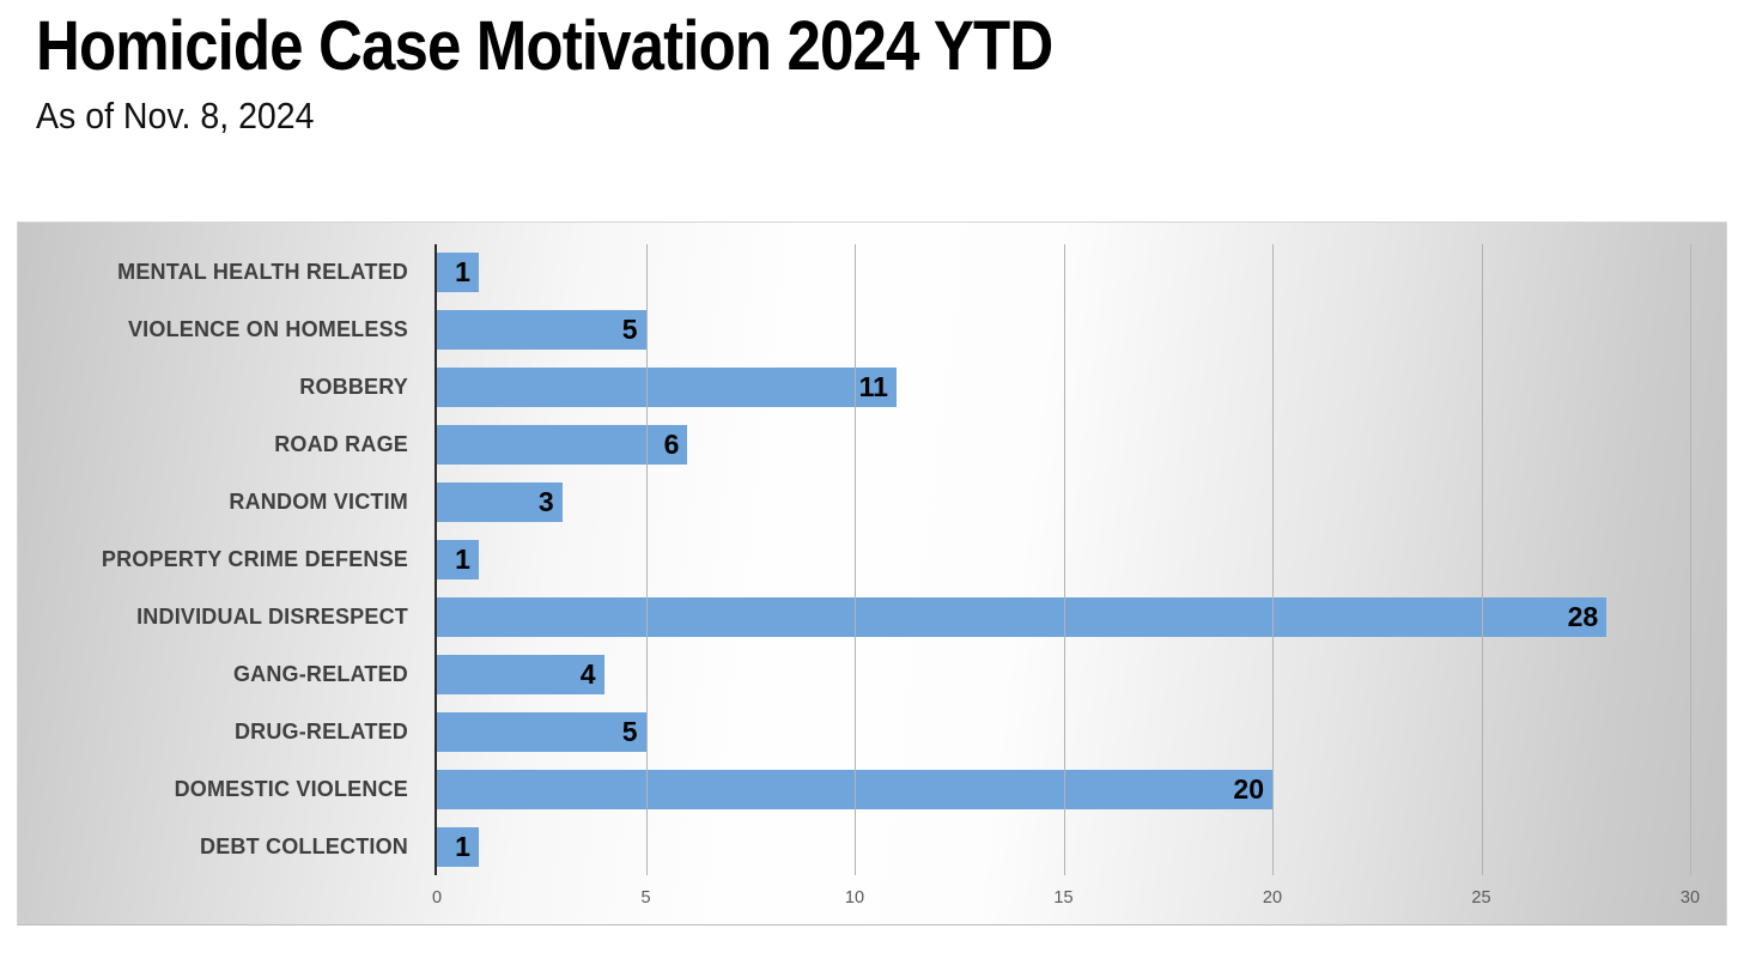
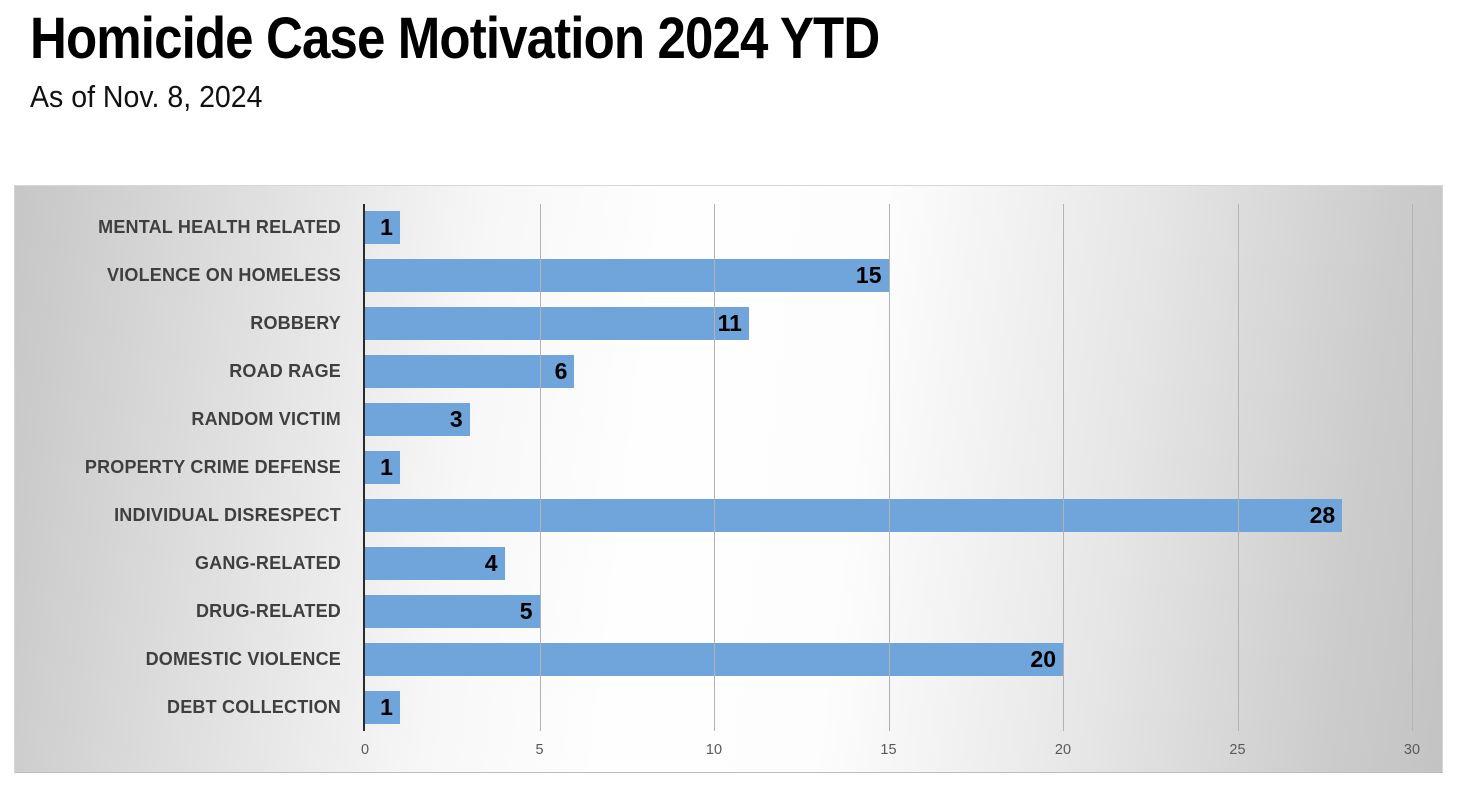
VIOLENCE ON HOMELESS: 5 -> 15
